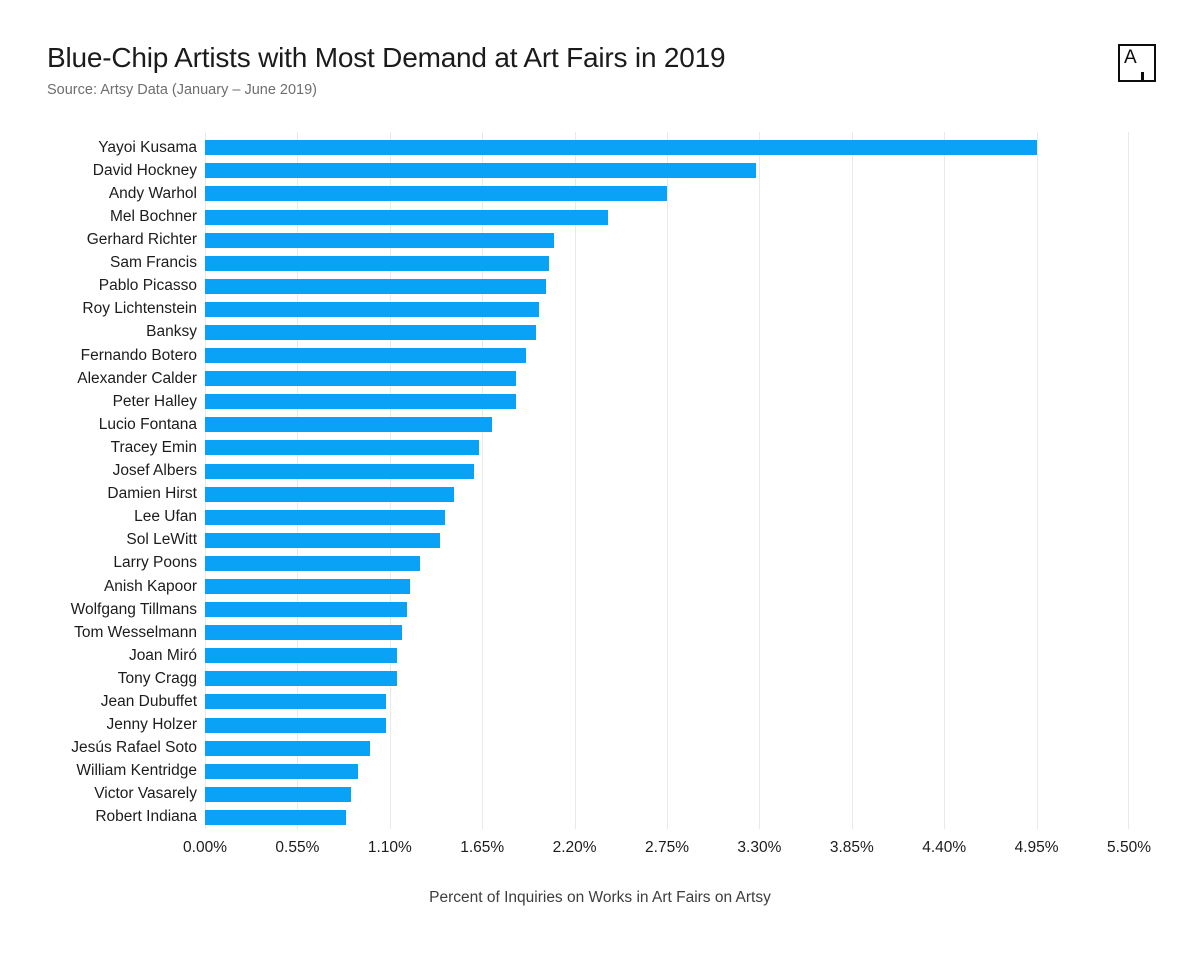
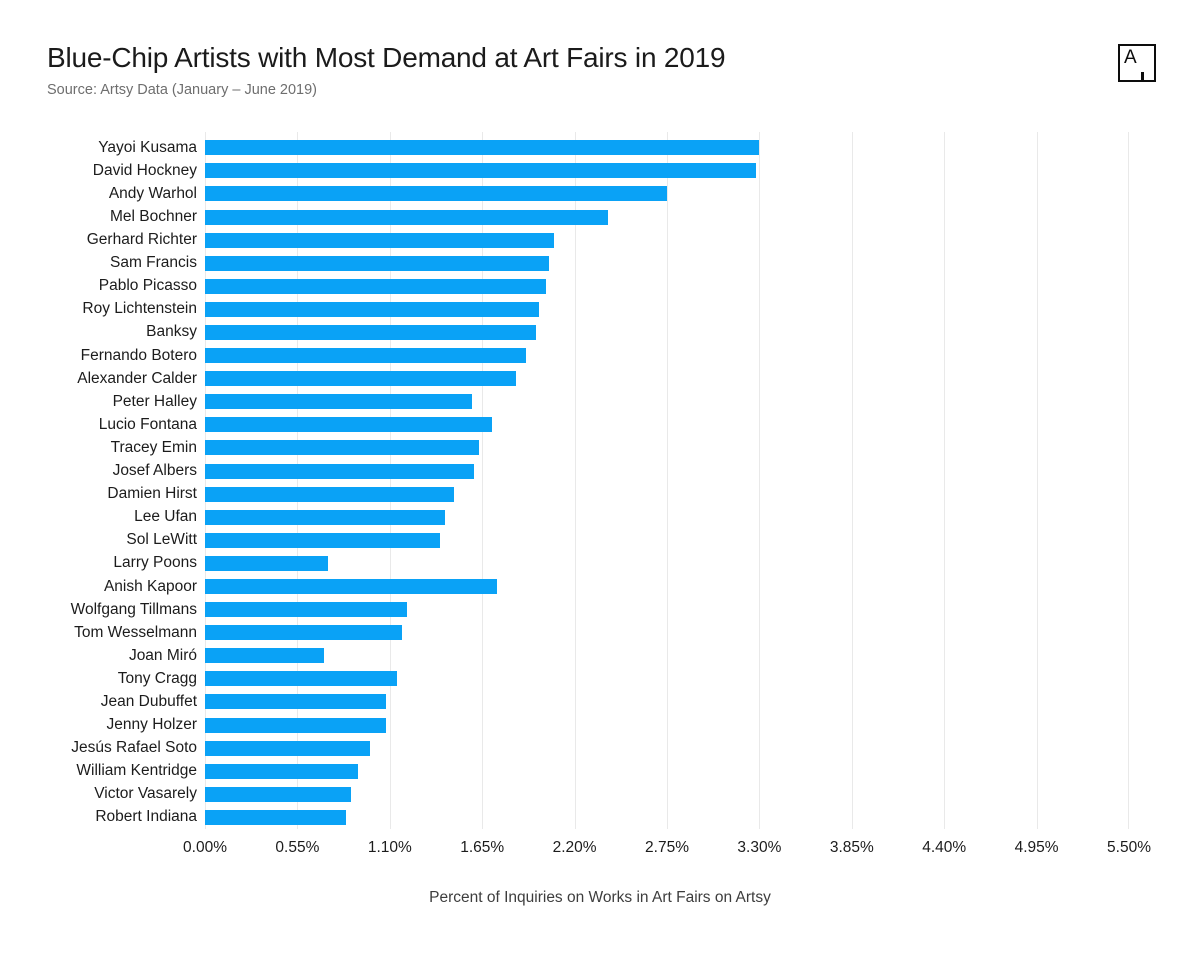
Yayoi Kusama: 4.95% -> 3.30%
Peter Halley: 1.85% -> 1.59%
Larry Poons: 1.28% -> 0.73%
Anish Kapoor: 1.22% -> 1.74%
Joan Miró: 1.14% -> 0.71%
